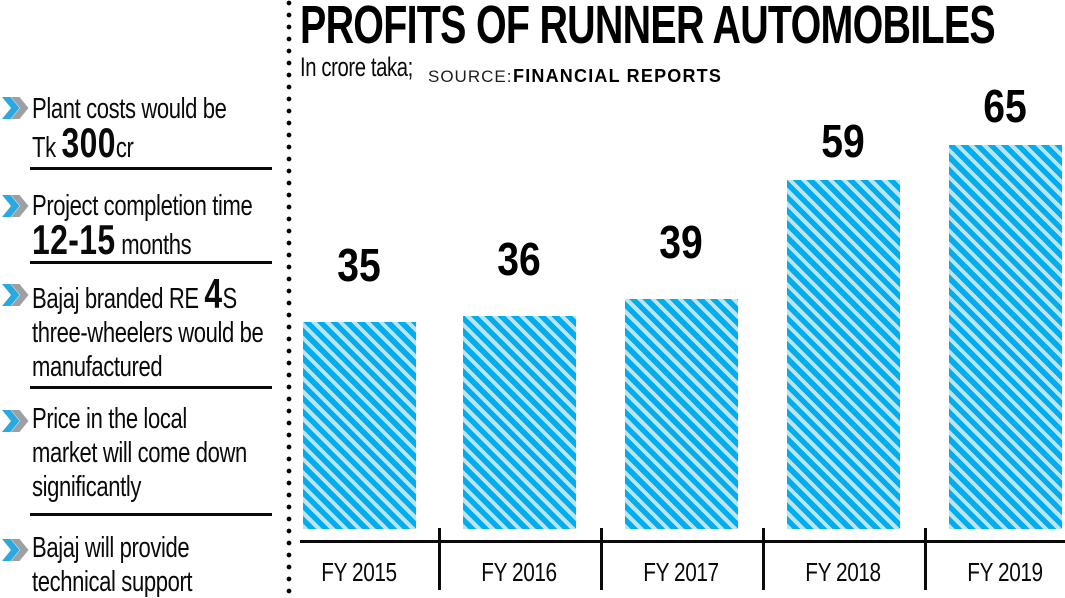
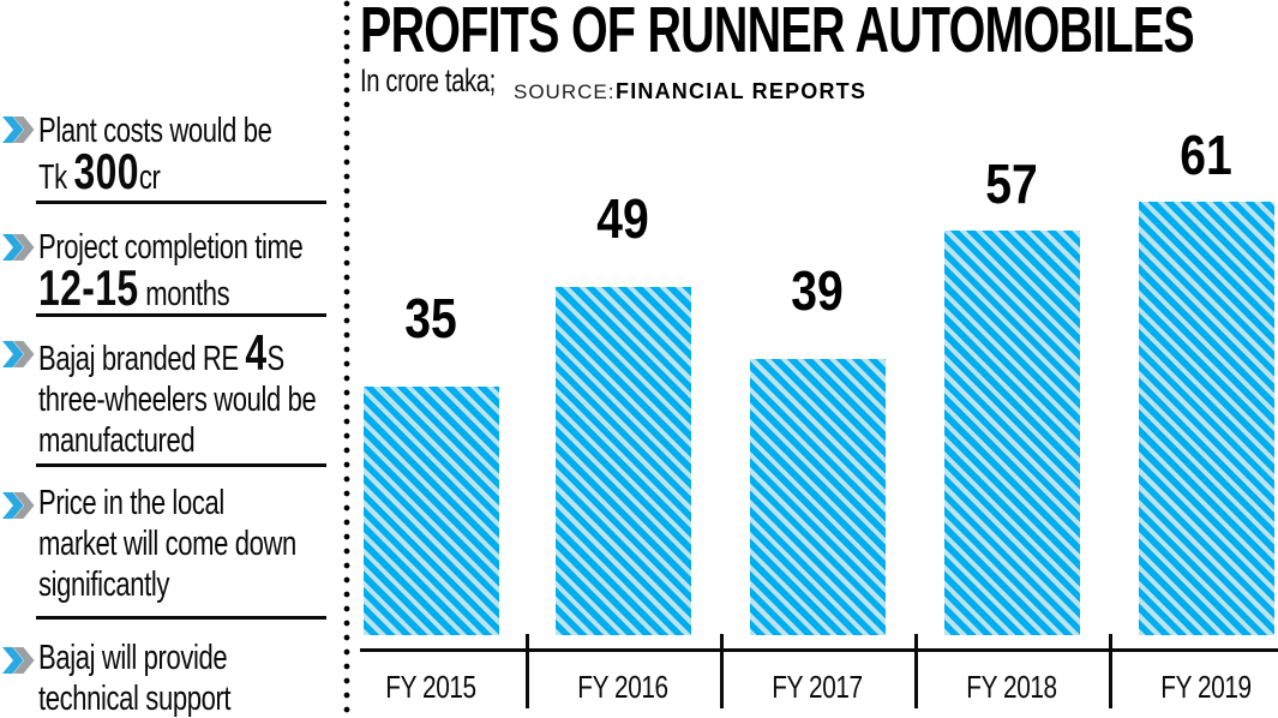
FY 2016: 36 -> 49
FY 2018: 59 -> 57
FY 2019: 65 -> 61
